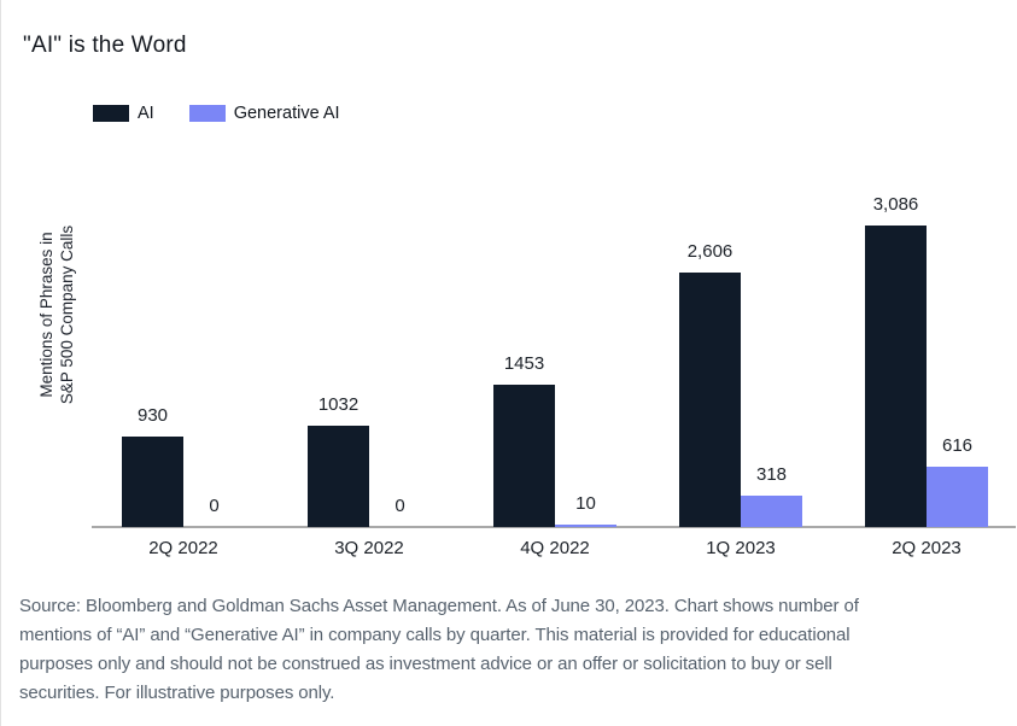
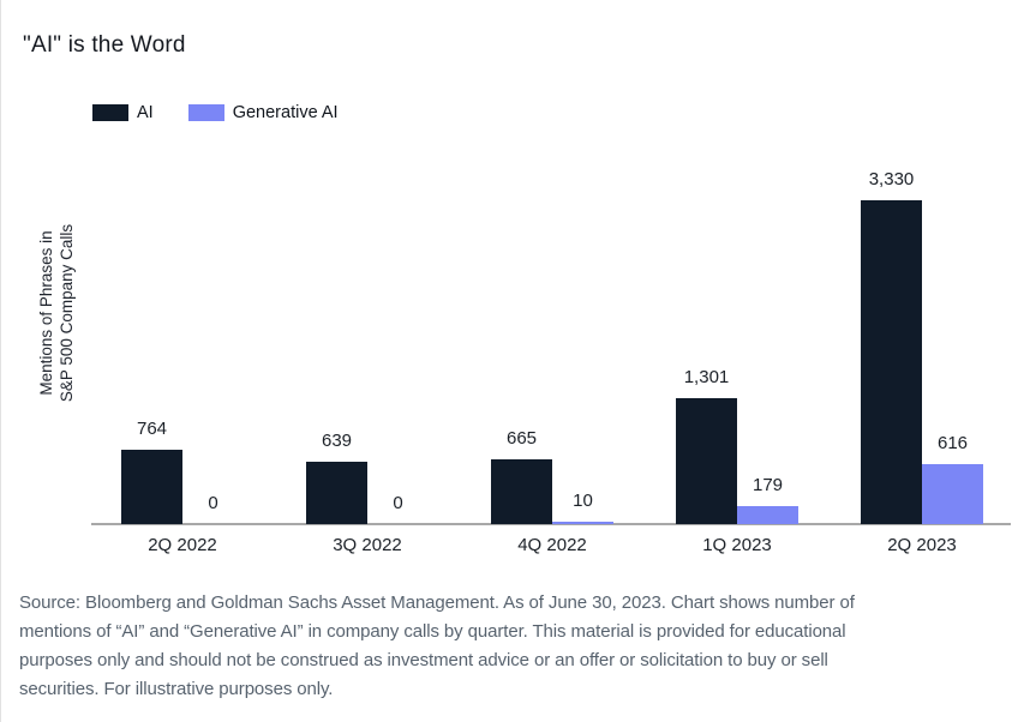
AI/2Q 2022: 930 -> 764
AI/3Q 2022: 1032 -> 639
AI/4Q 2022: 1453 -> 665
AI/1Q 2023: 2,606 -> 1,301
Generative AI/1Q 2023: 318 -> 179
AI/2Q 2023: 3,086 -> 3,330
